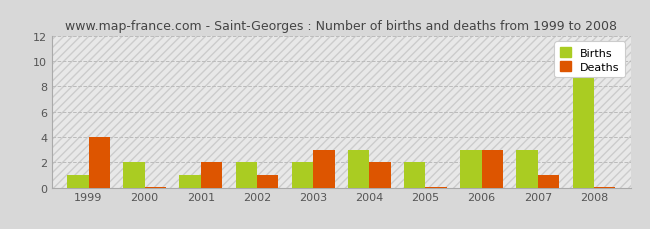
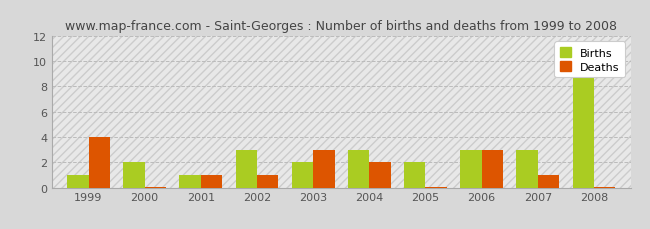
Deaths/2001: 2.0 -> 1.0
Births/2002: 2 -> 3
